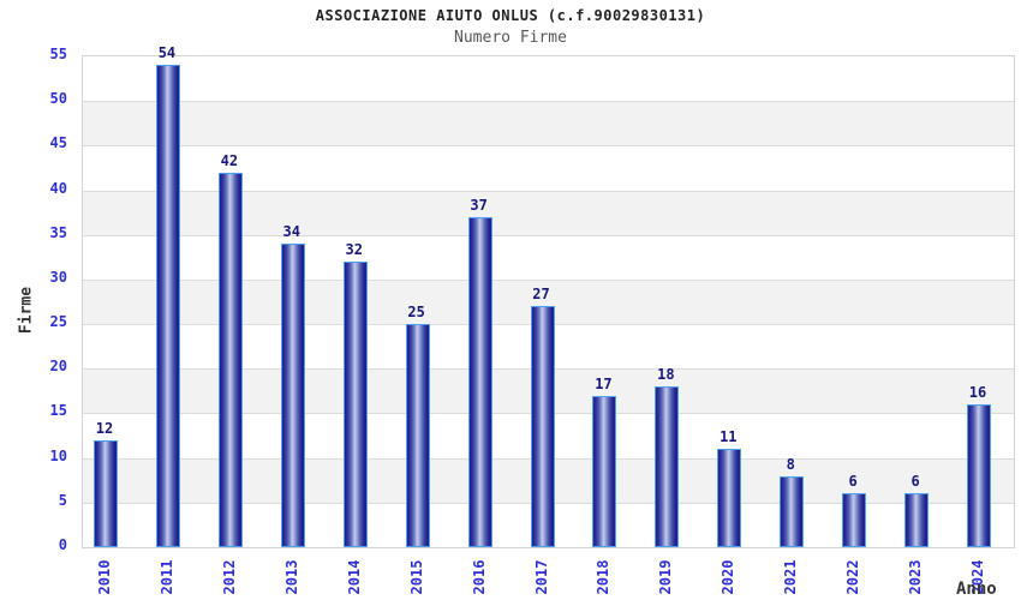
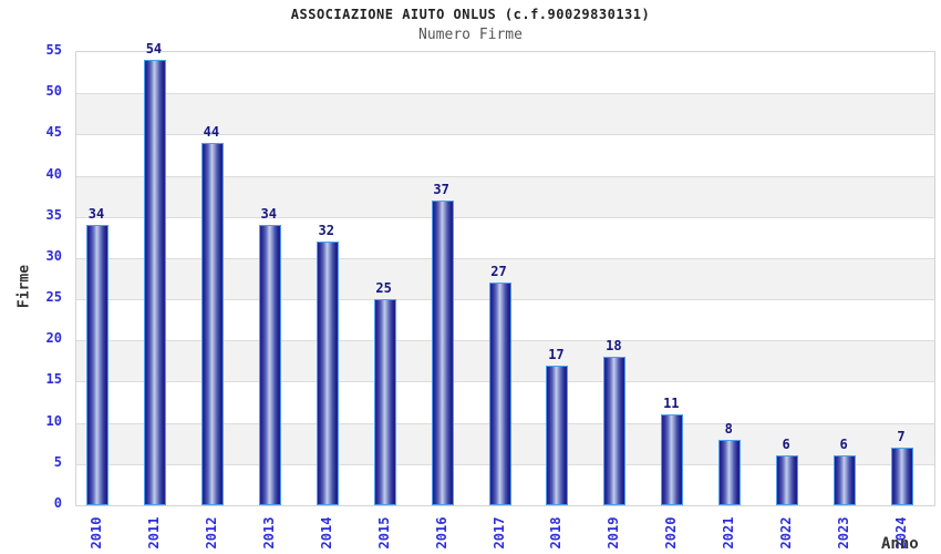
2010: 12 -> 34
2012: 42 -> 44
2024: 16 -> 7
